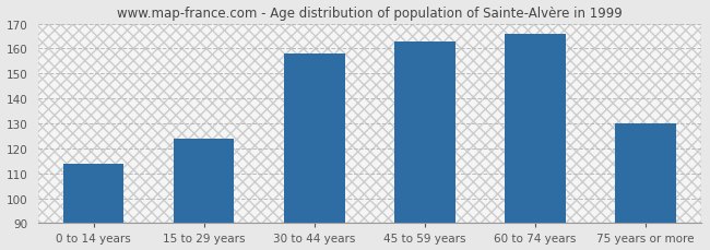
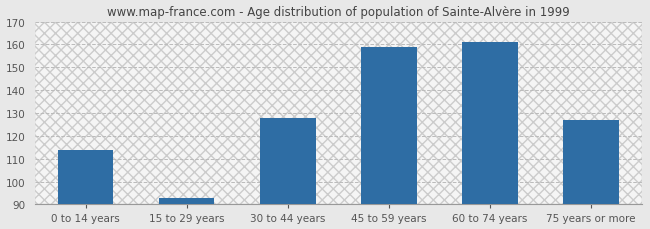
15 to 29 years: 124 -> 93
30 to 44 years: 158 -> 128
45 to 59 years: 163 -> 159
60 to 74 years: 166 -> 161
75 years or more: 130 -> 127
